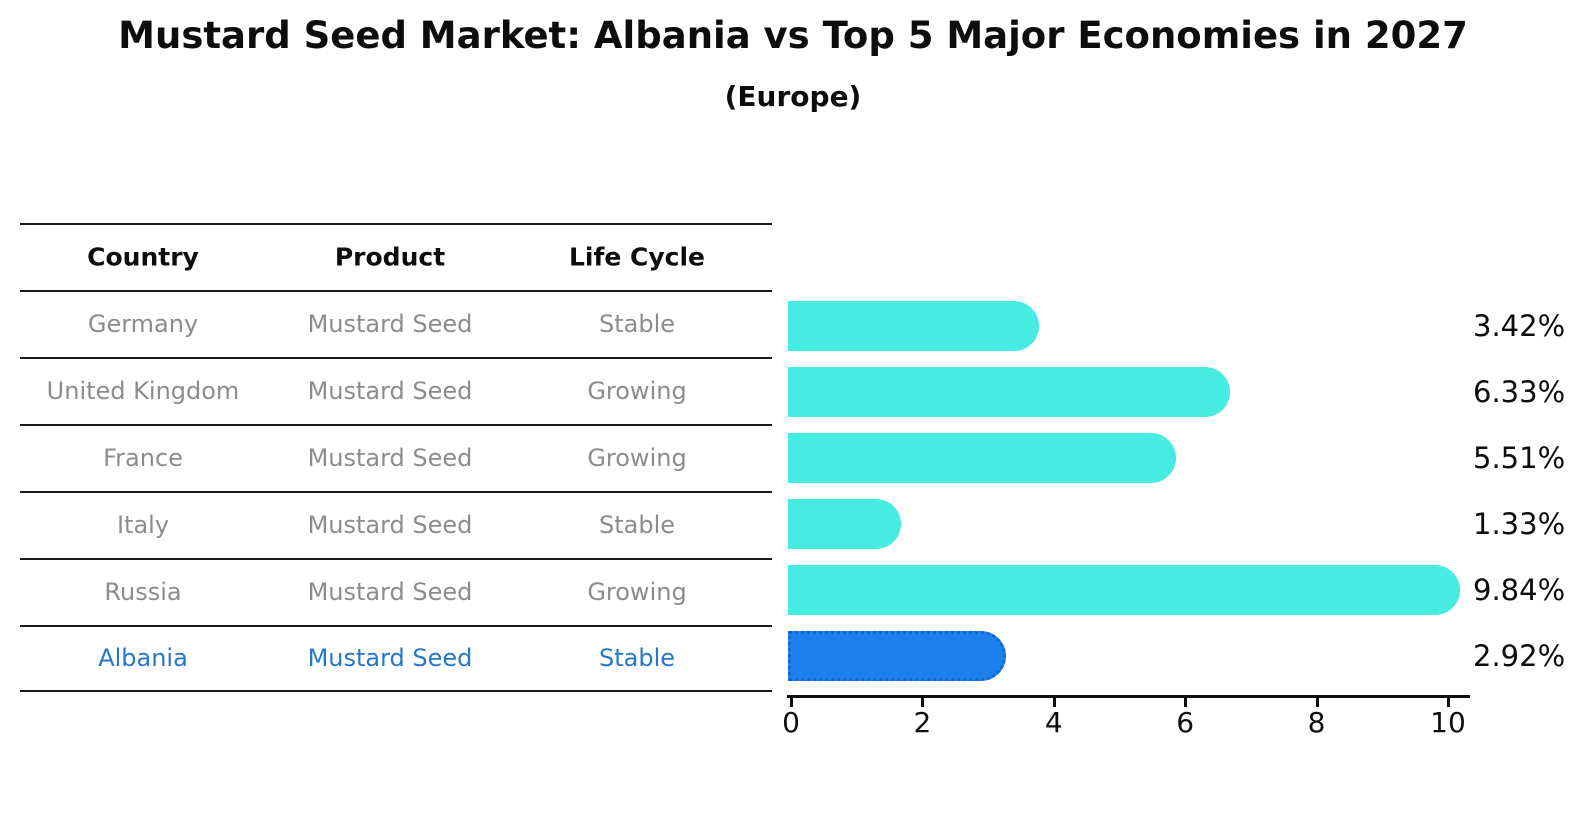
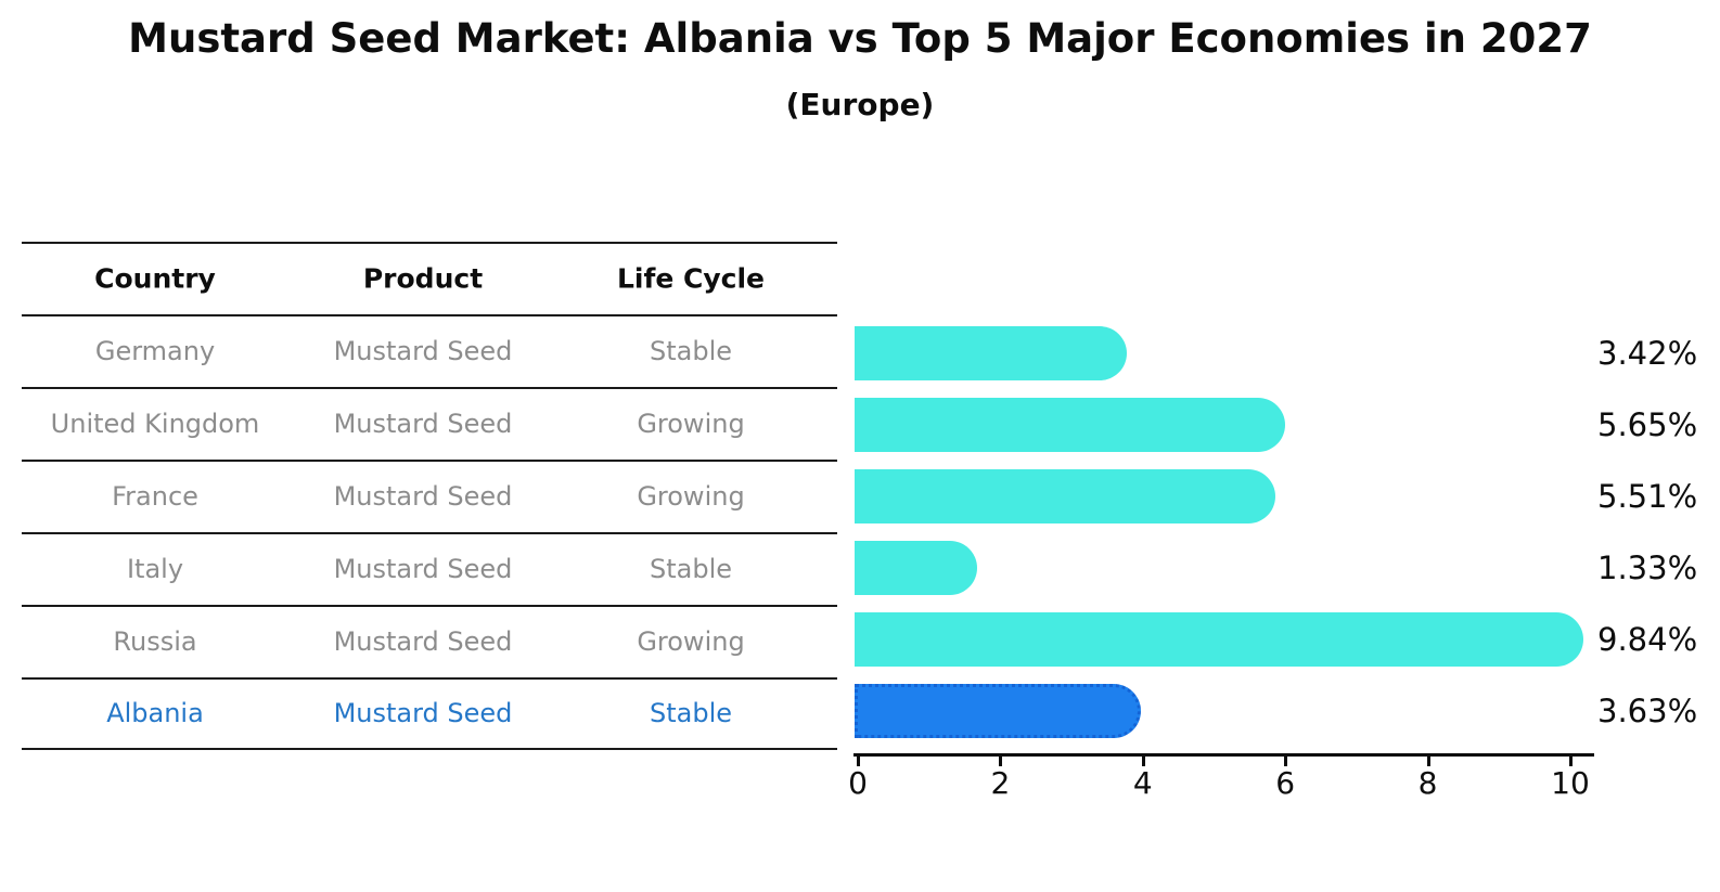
United Kingdom: 6.33% -> 5.65%
Albania: 2.92% -> 3.63%
